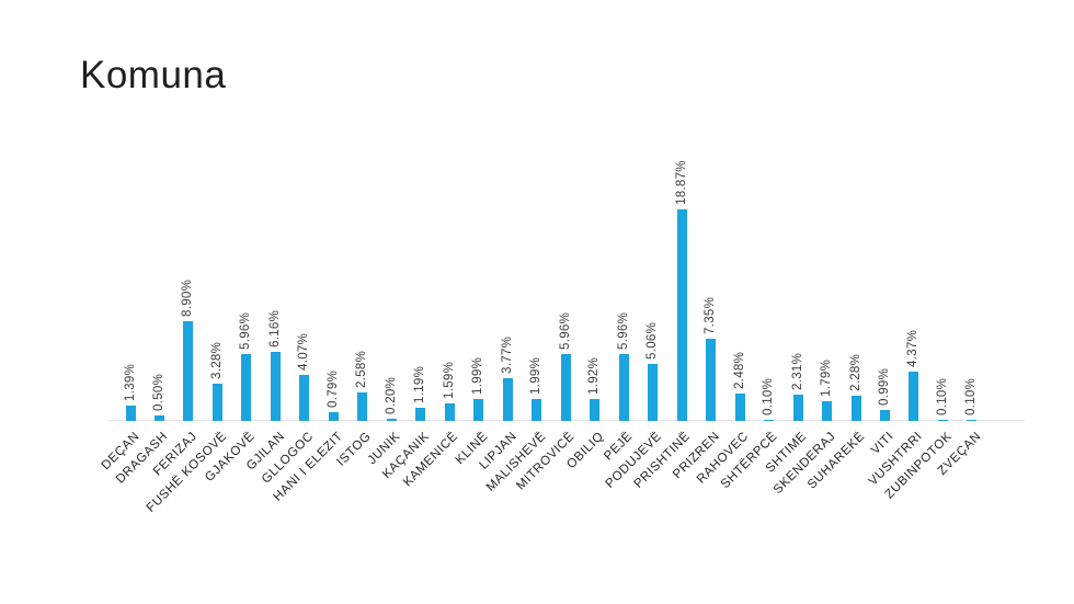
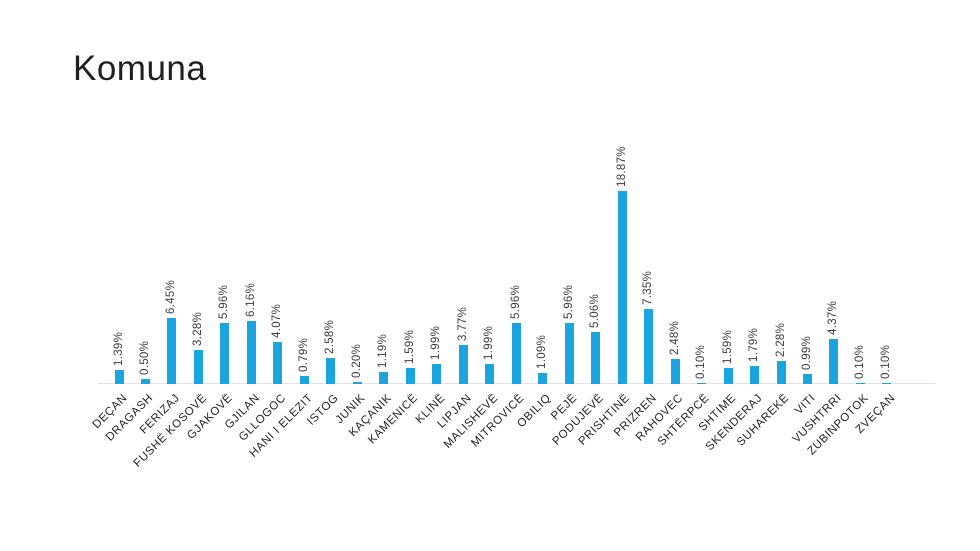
FERIZAJ: 8.90% -> 6.45%
OBILIQ: 1.92% -> 1.09%
SHTIME: 2.31% -> 1.59%
